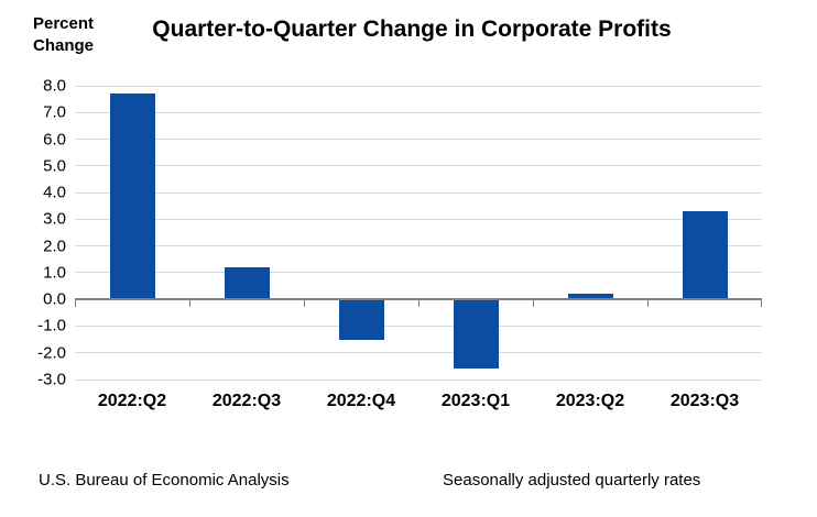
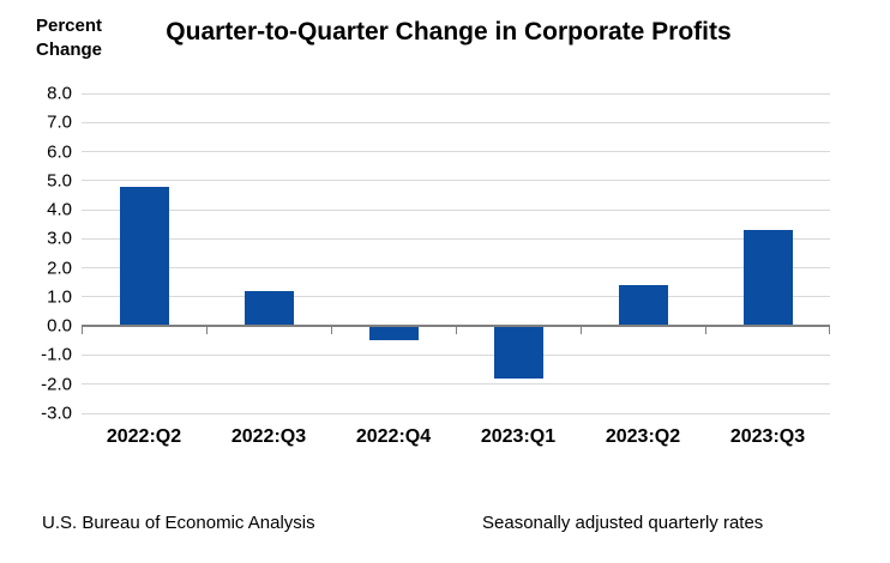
2022:Q2: 7.7 -> 4.8
2022:Q4: -1.5 -> -0.5
2023:Q1: -2.6 -> -1.8
2023:Q2: 0.2 -> 1.4
